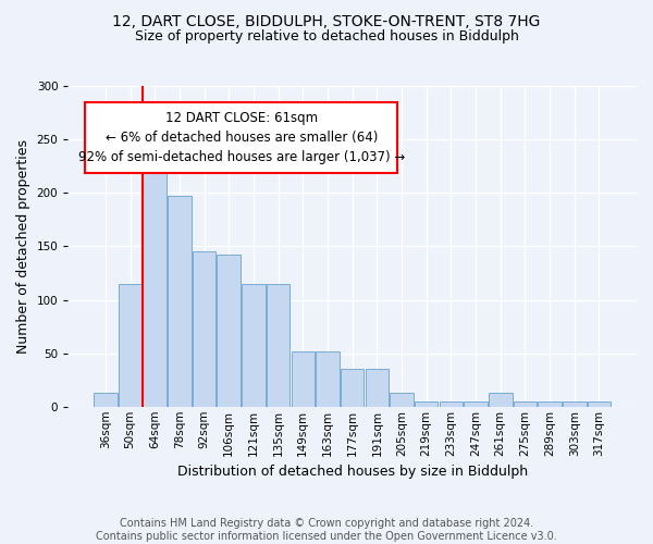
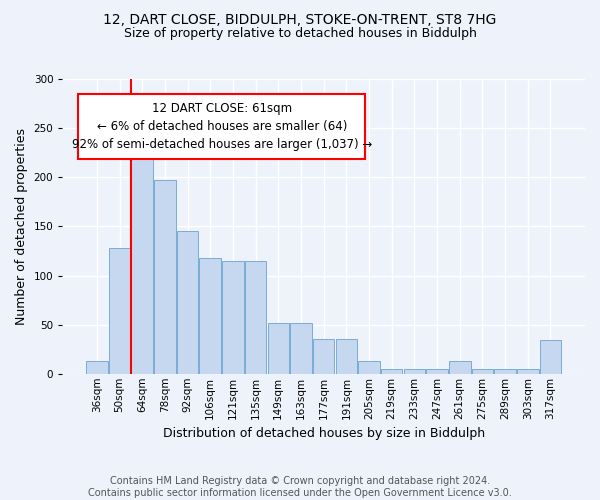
50sqm: 115 -> 128
106sqm: 142 -> 118
317sqm: 5 -> 34
